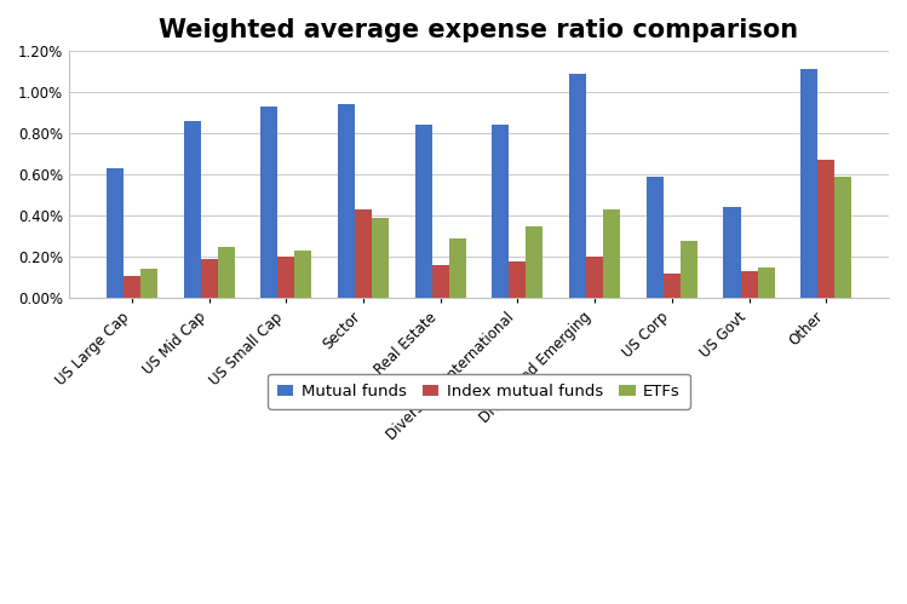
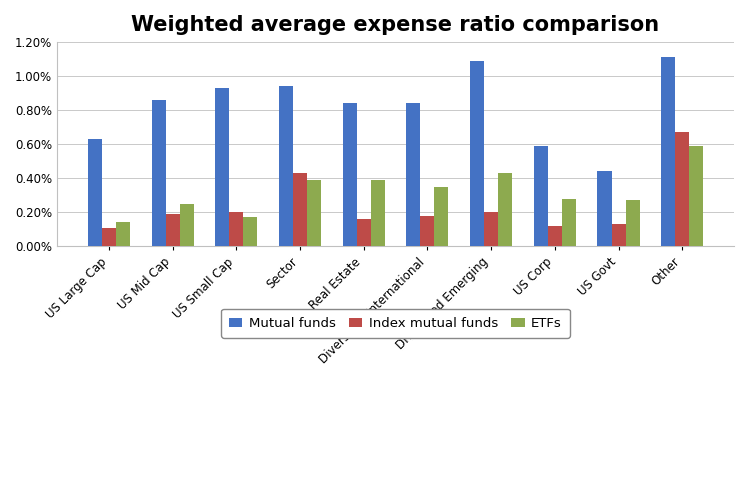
ETFs/US Small Cap: 0.23% -> 0.17%
ETFs/Real Estate: 0.29% -> 0.39%
ETFs/US Govt: 0.15% -> 0.27%
